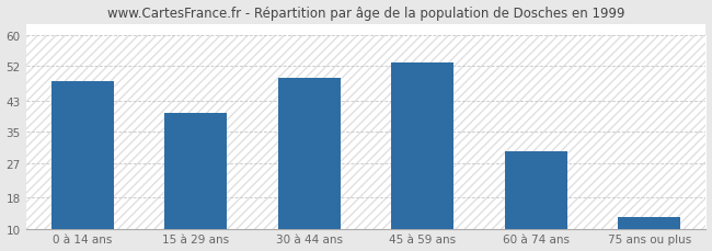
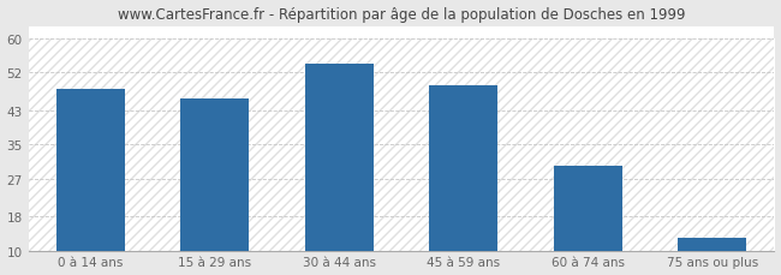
15 à 29 ans: 40 -> 46
30 à 44 ans: 49 -> 54
45 à 59 ans: 53 -> 49
